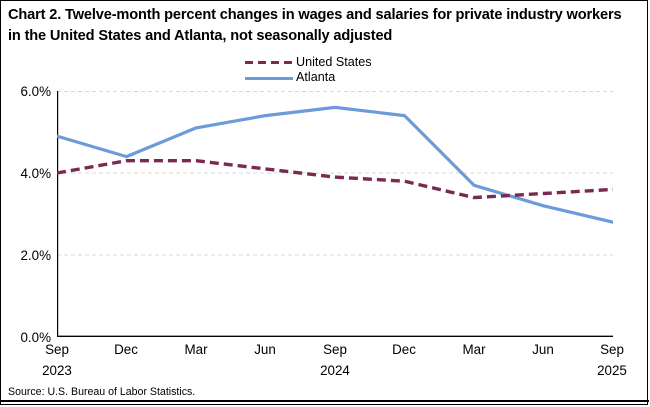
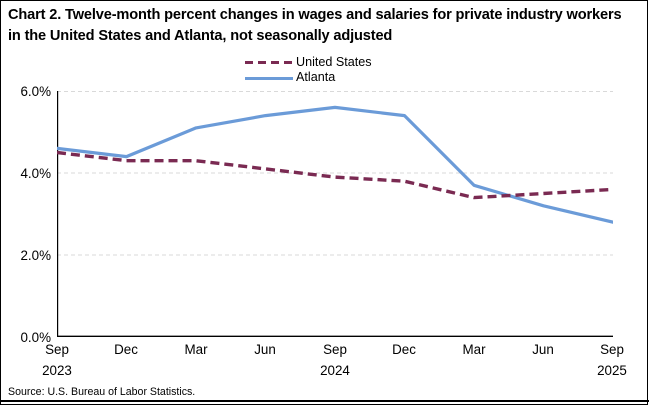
United States/Sep 2023: 4.0% -> 4.5%
Atlanta/Sep 2023: 4.9% -> 4.6%
